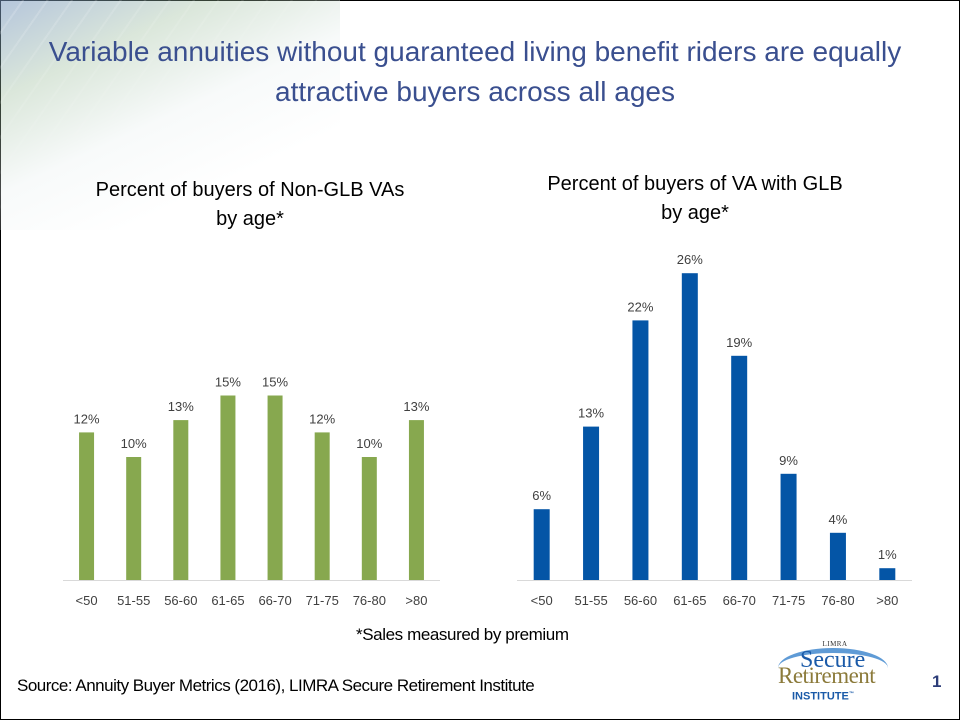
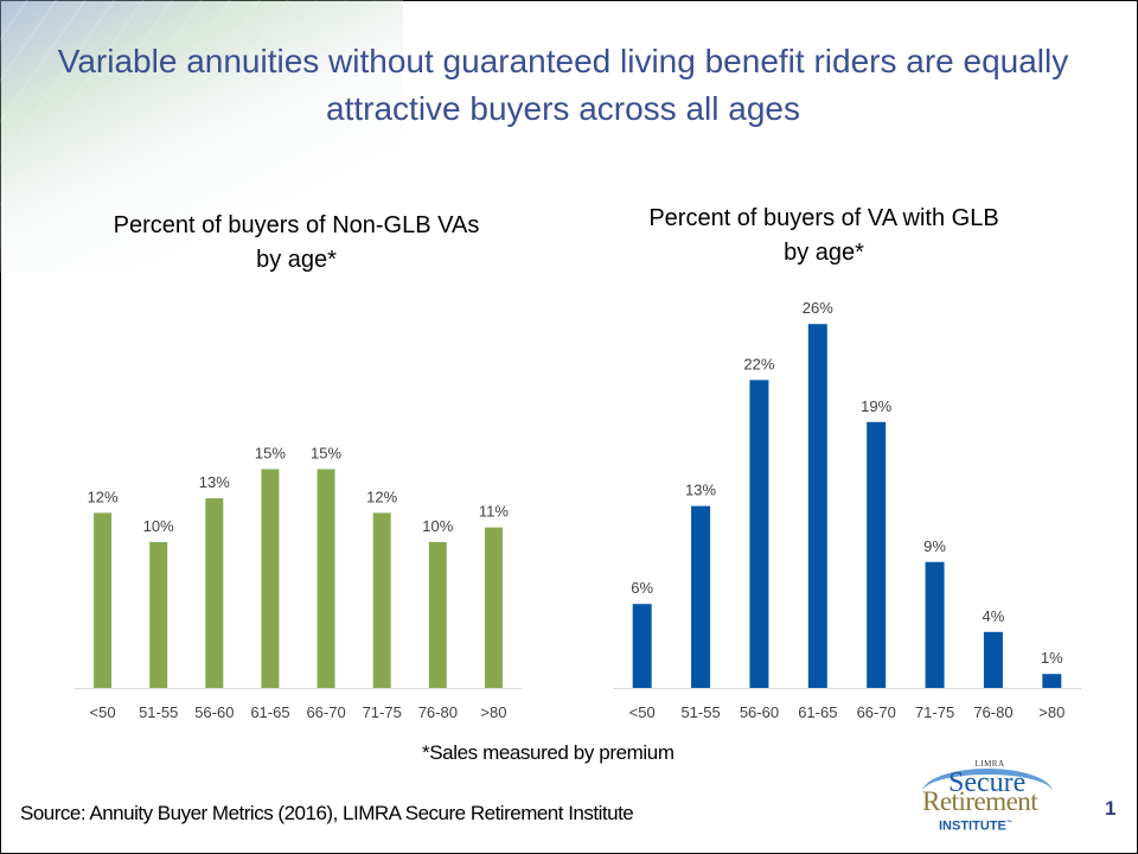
Percent of buyers of Non-GLB VAs by age*/>80: 13% -> 11%
